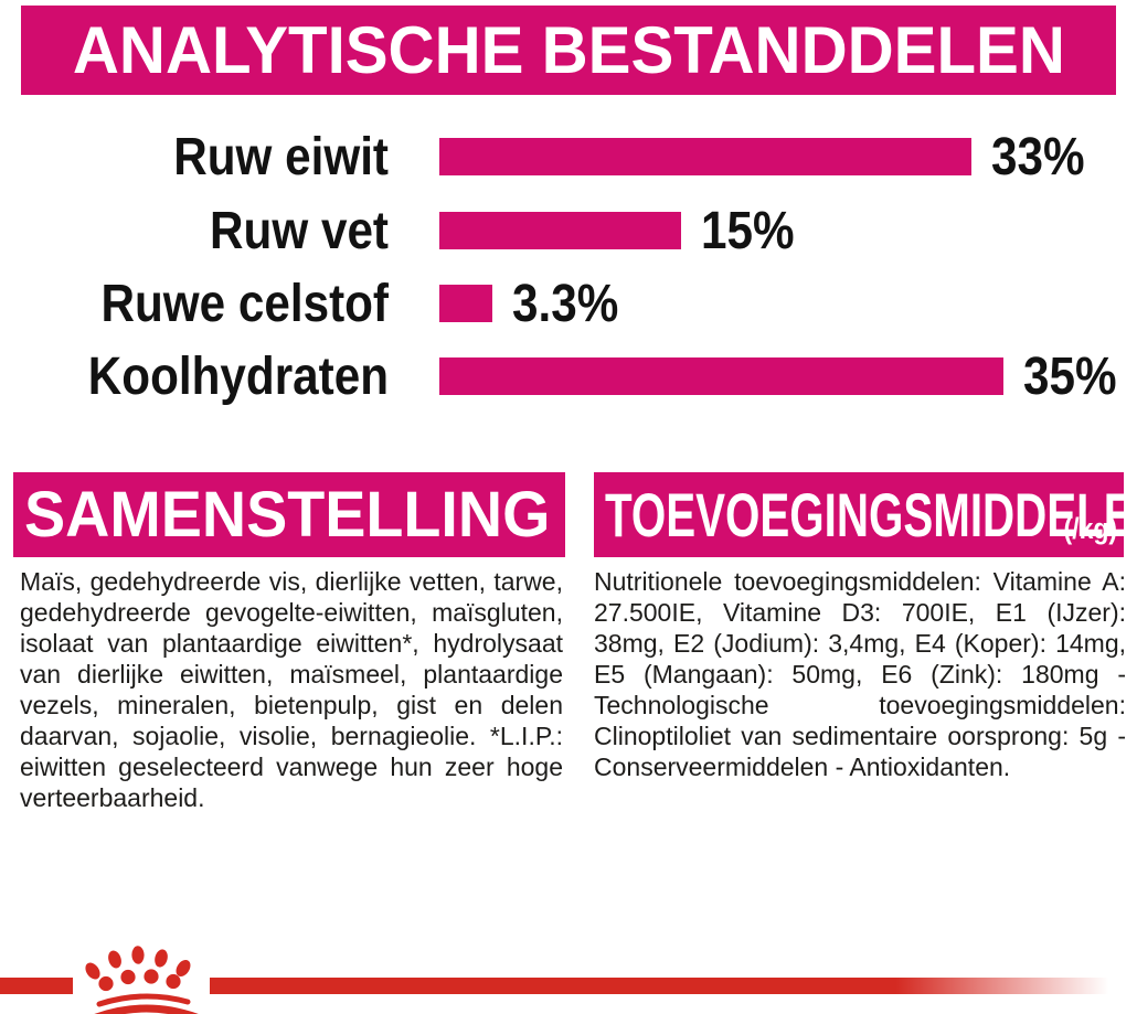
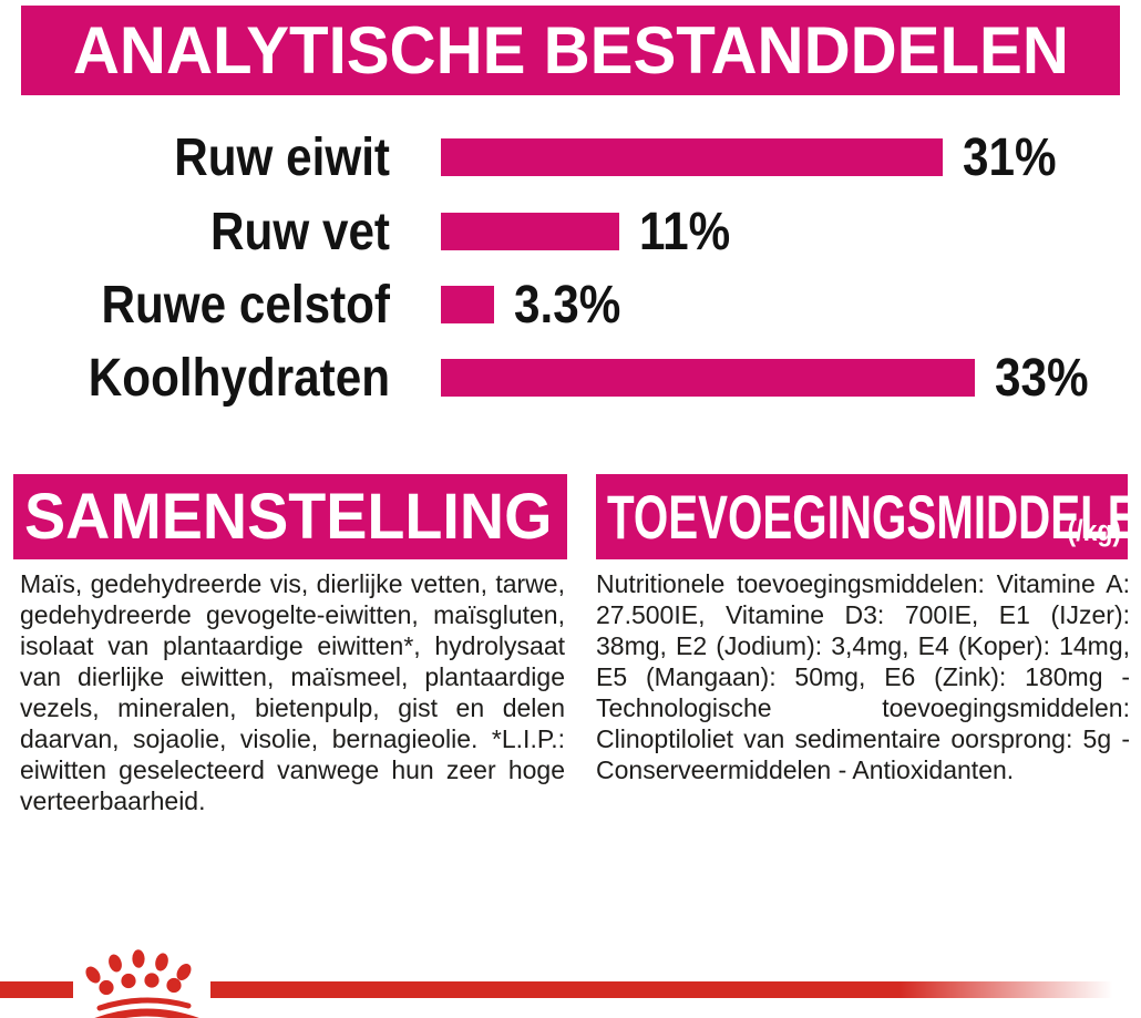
Ruw eiwit: 33% -> 31%
Ruw vet: 15% -> 11%
Koolhydraten: 35% -> 33%
